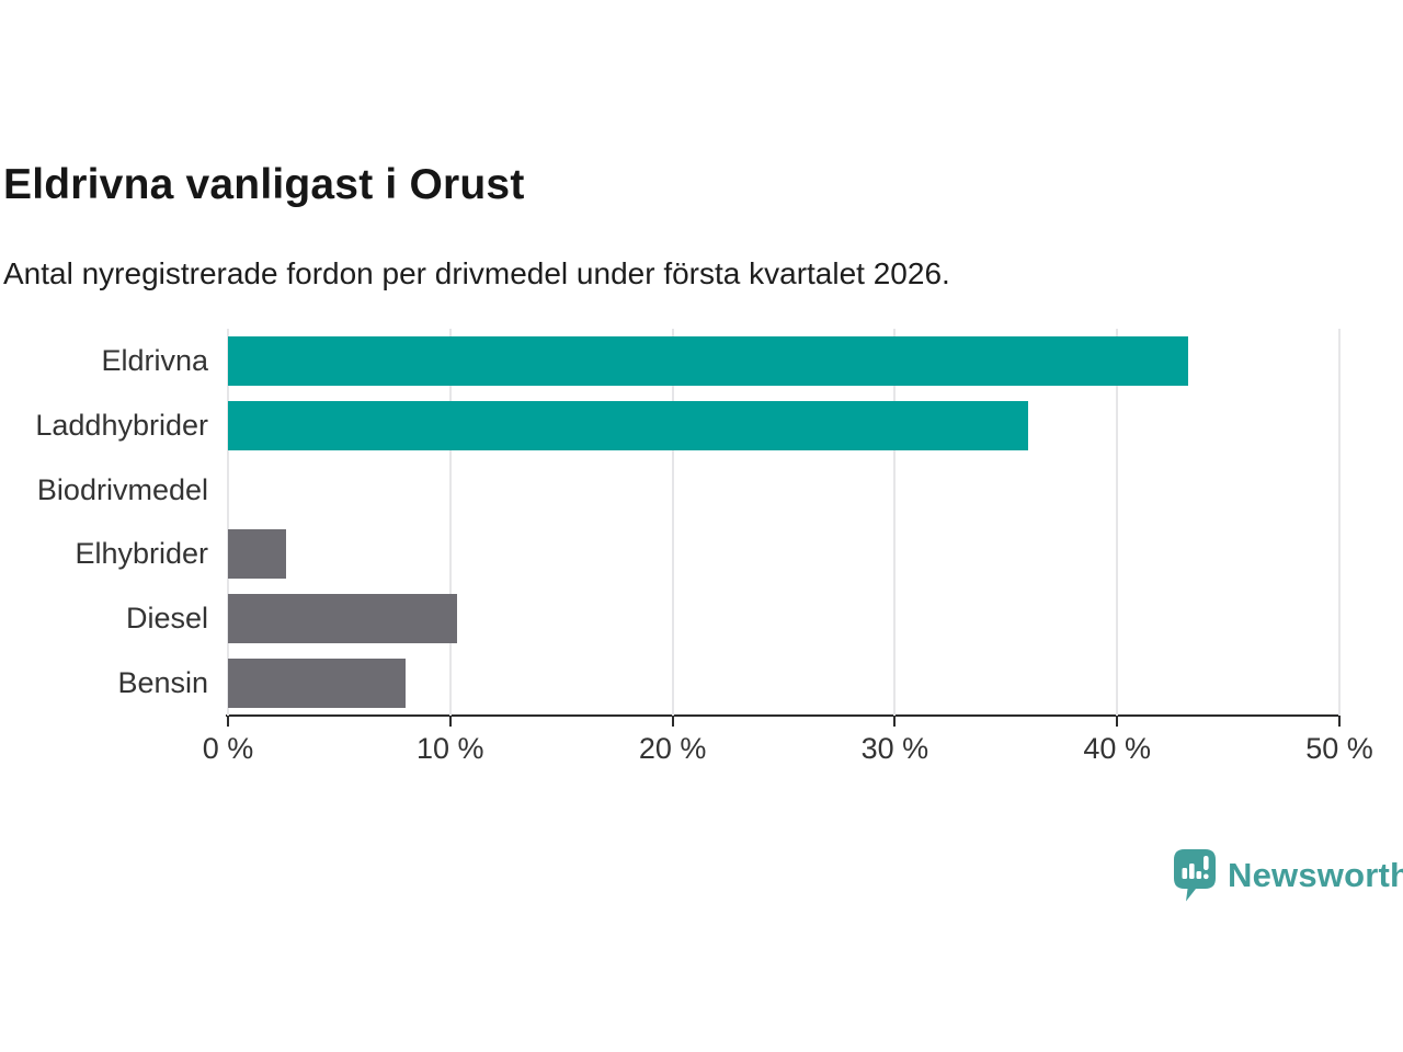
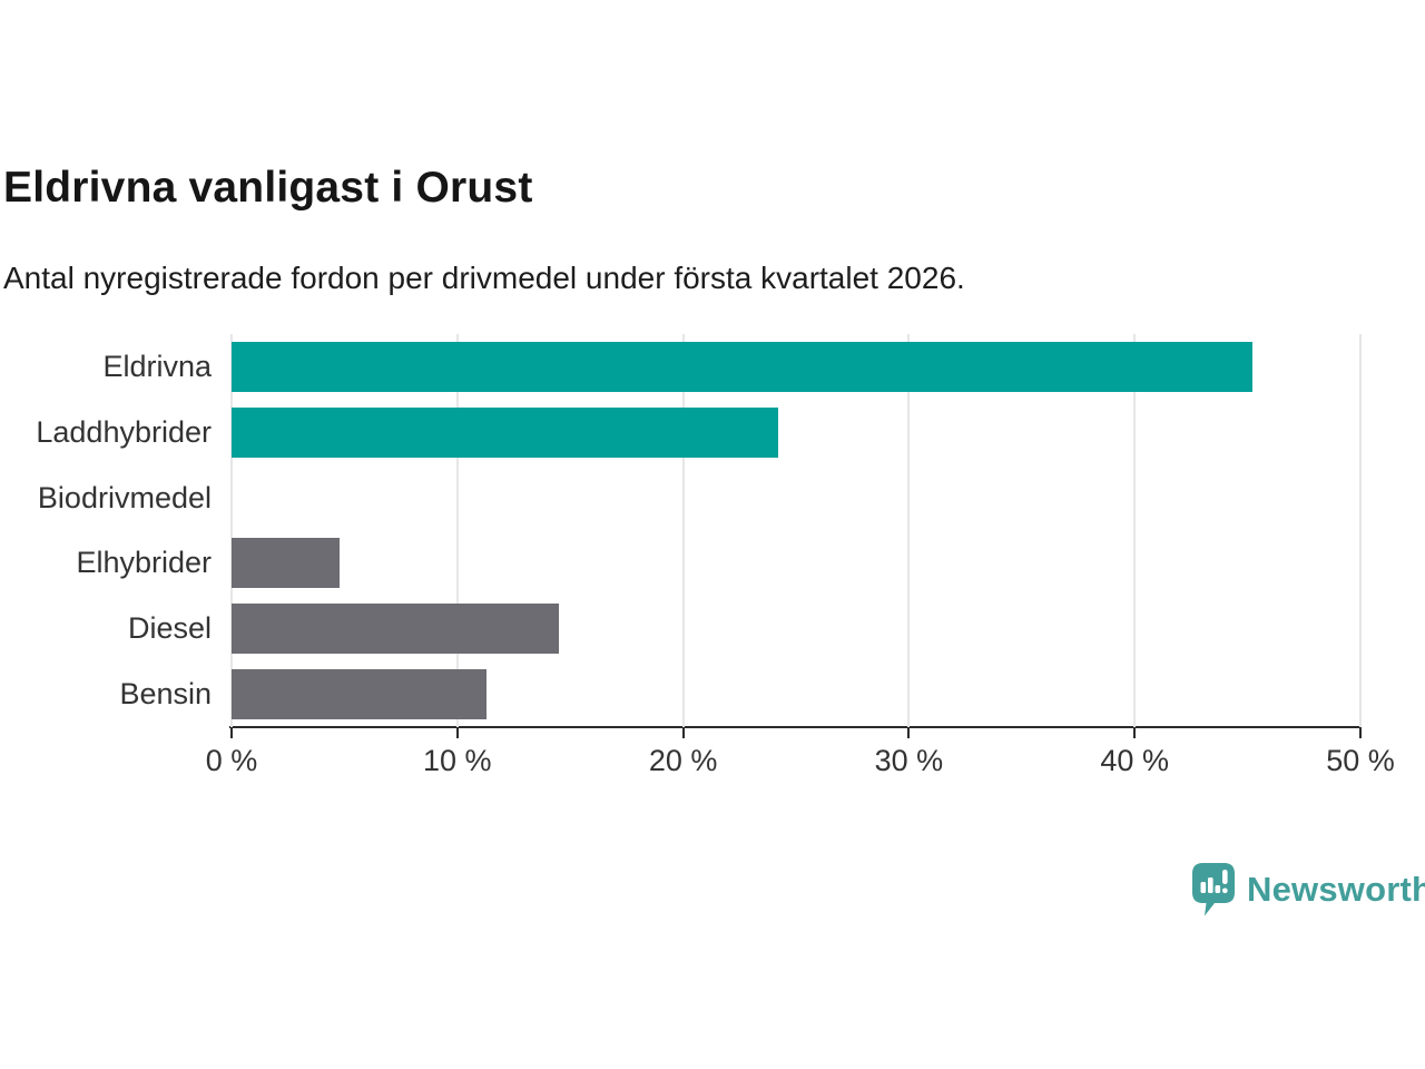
Eldrivna: 43.2% -> 45.2%
Laddhybrider: 36.0% -> 24.2%
Elhybrider: 2.6% -> 4.8%
Diesel: 10.3% -> 14.5%
Bensin: 8.0% -> 11.3%
